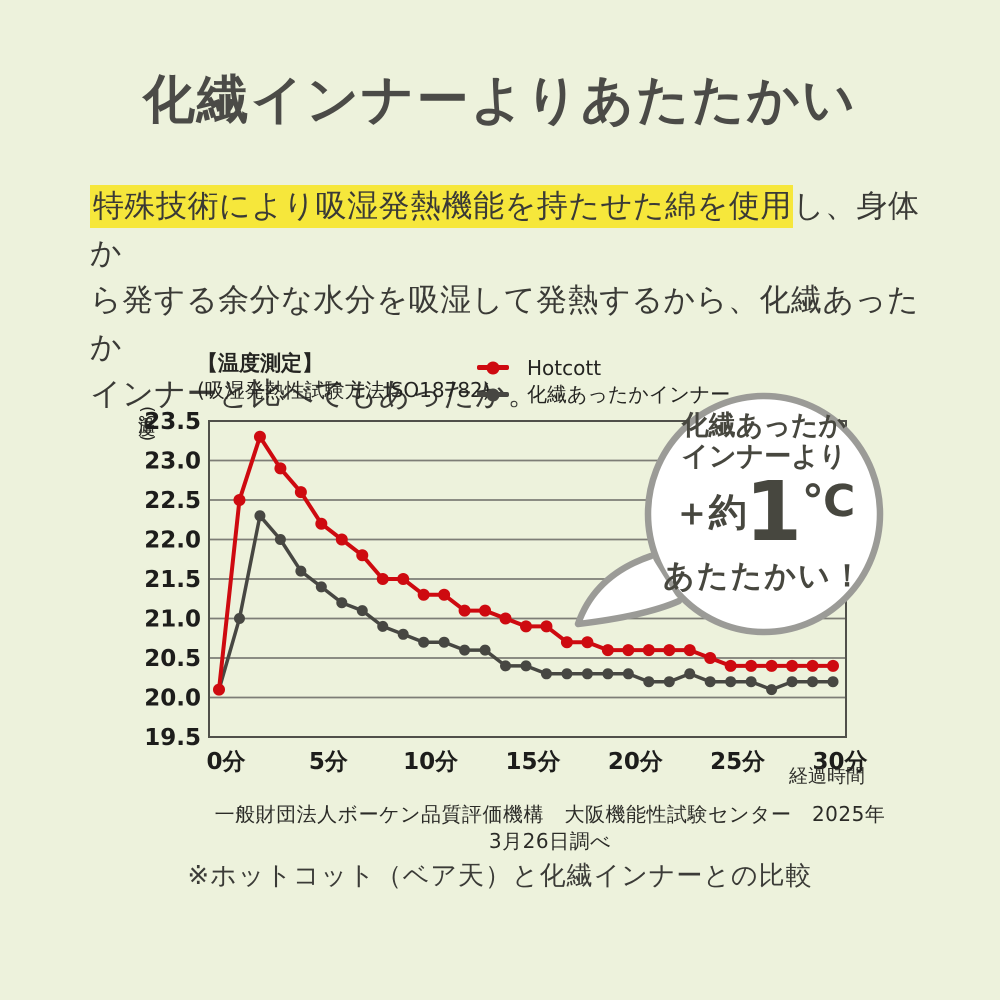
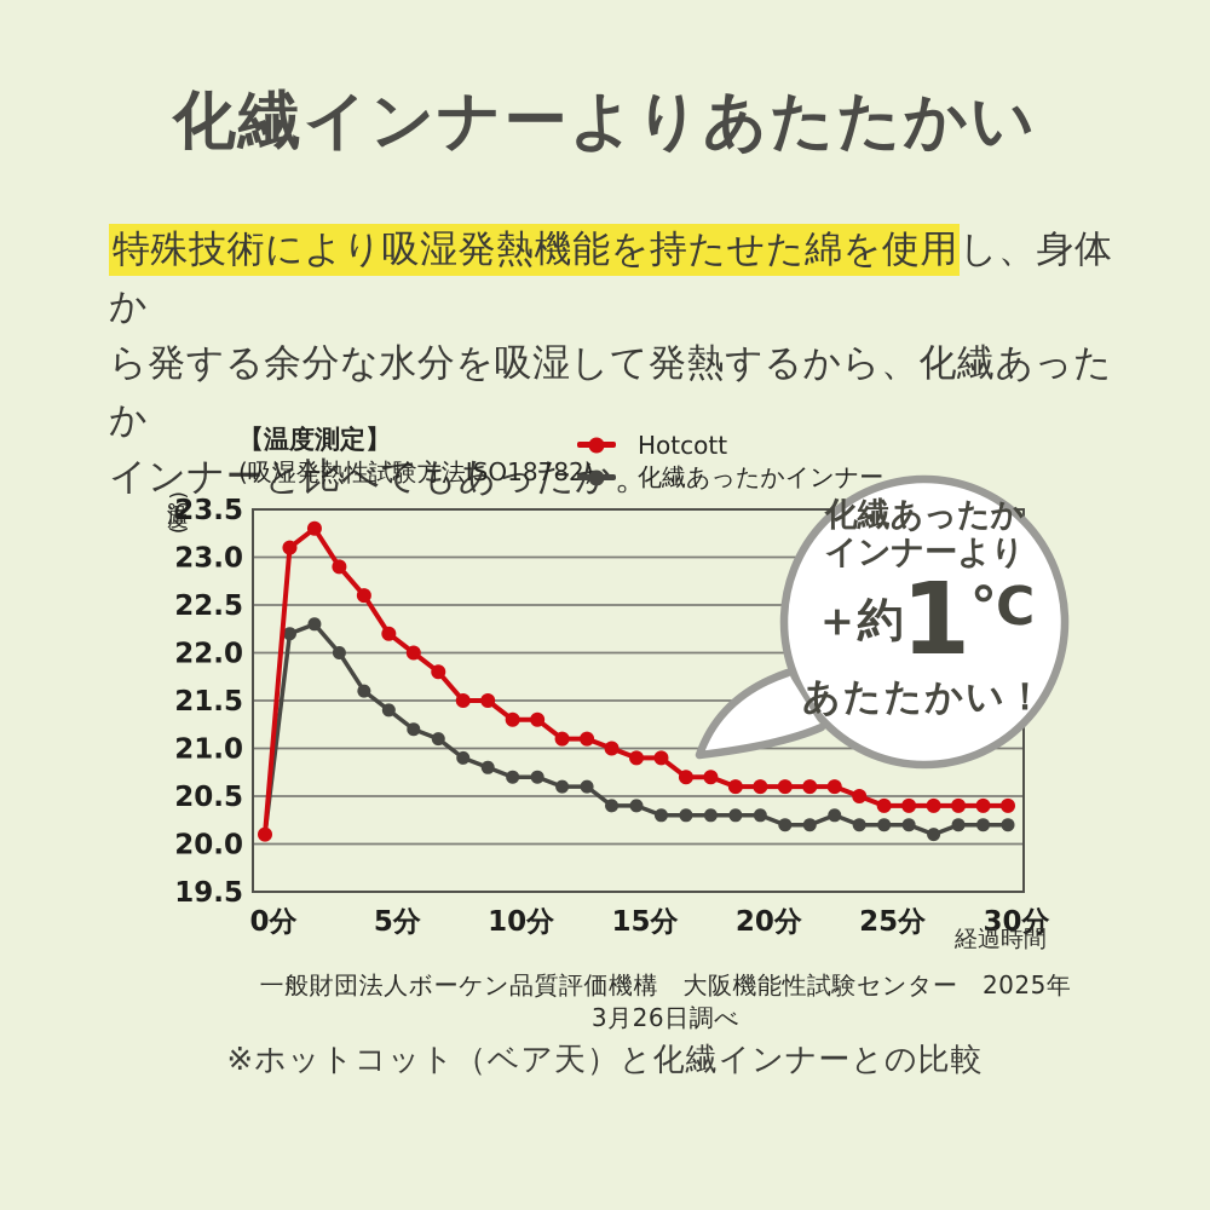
Hotcott/1: 22.5 -> 23.1
化繊あったかインナー/1: 21.0 -> 22.2
